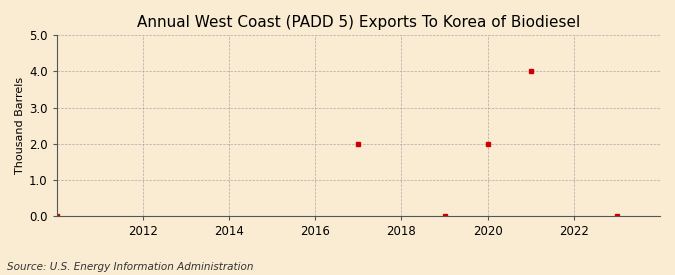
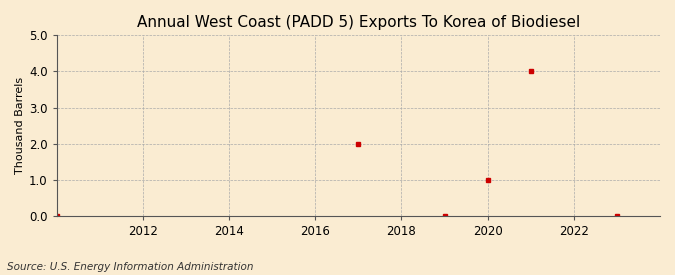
2020: 2 -> 1
